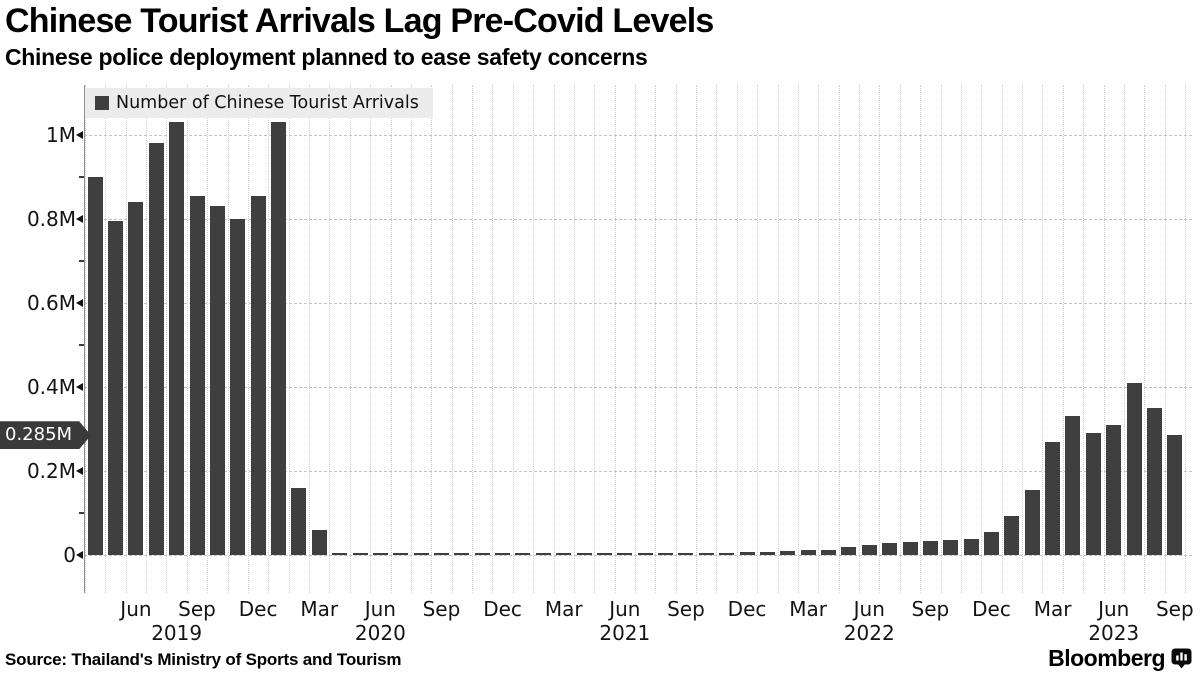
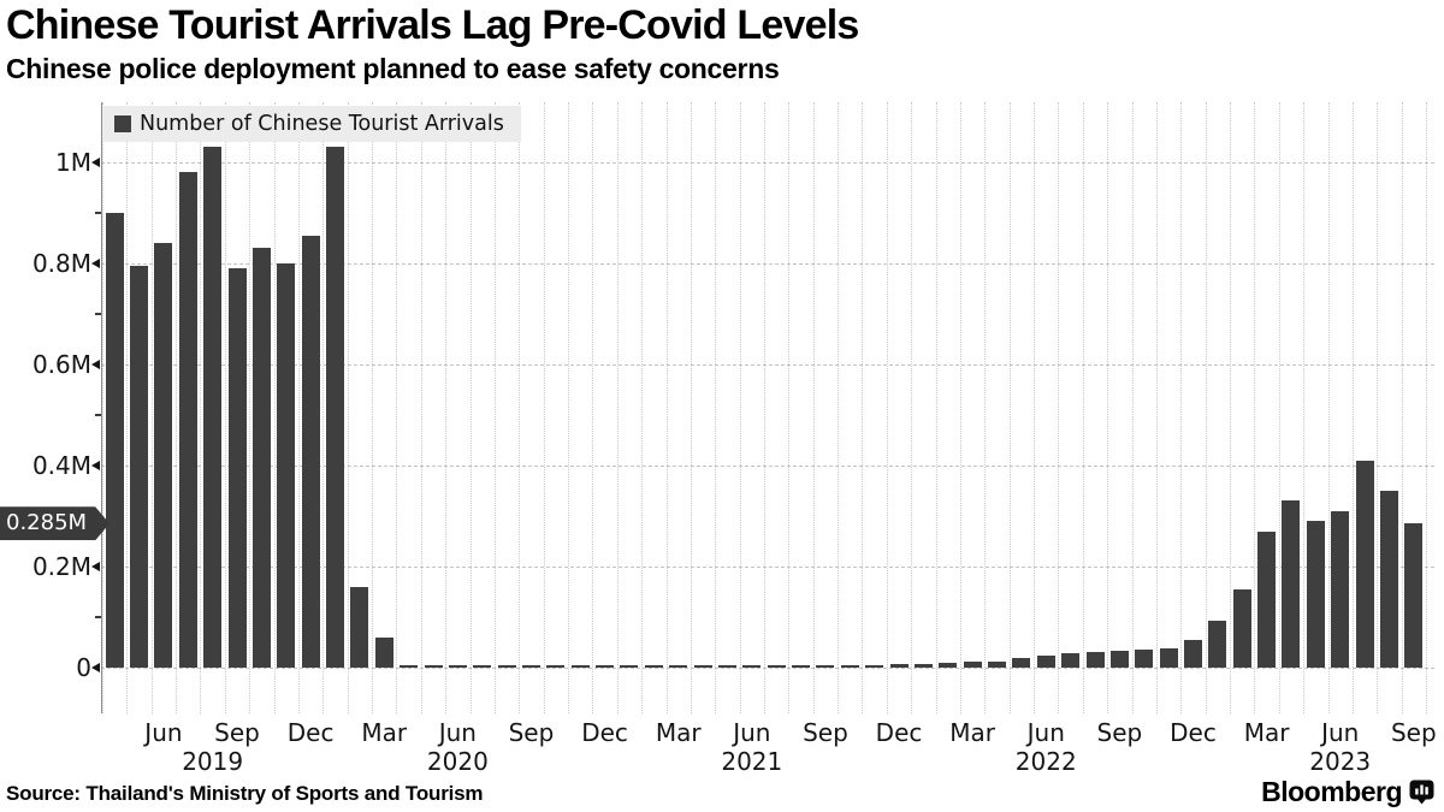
Sep 2019: 0.85M -> 0.79M
